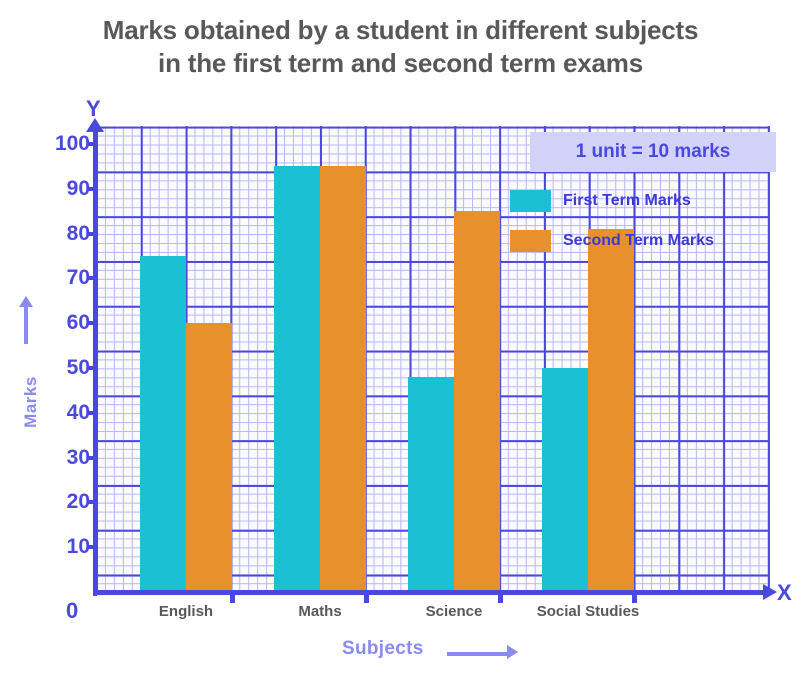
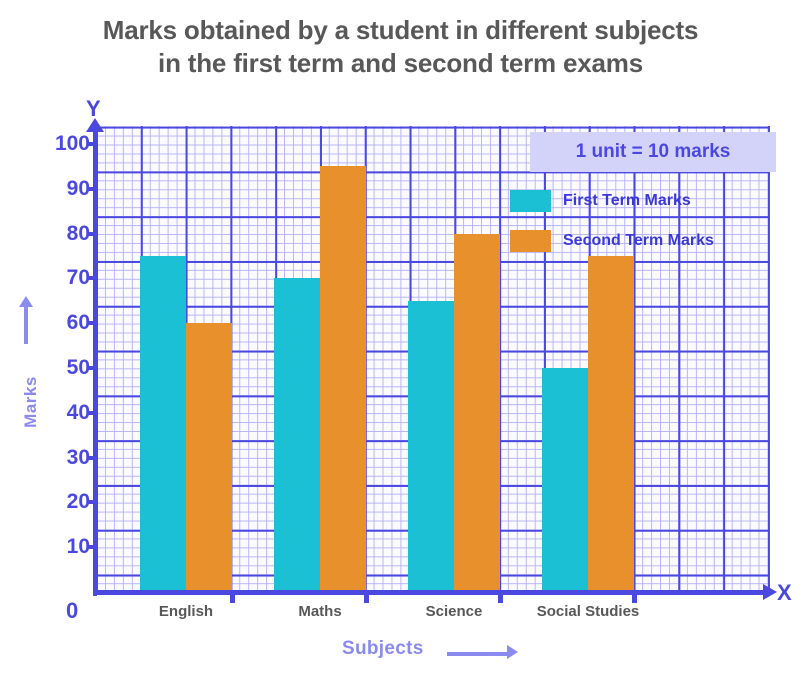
First Term Marks/Maths: 95 -> 70
First Term Marks/Science: 48 -> 65
Second Term Marks/Science: 85 -> 80
Second Term Marks/Social Studies: 81 -> 75
